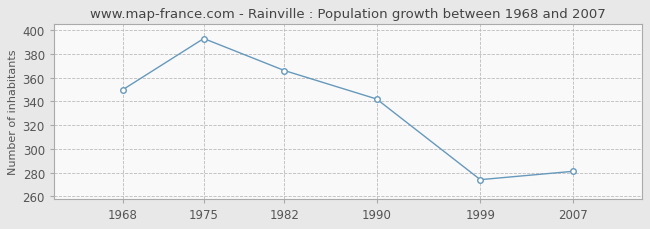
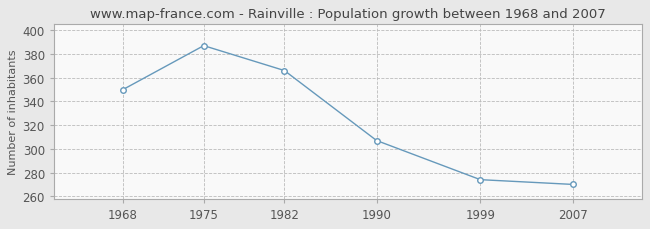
1975: 393 -> 387
1990: 342 -> 307
2007: 281 -> 270
